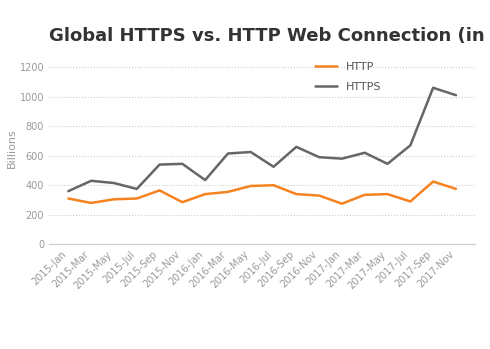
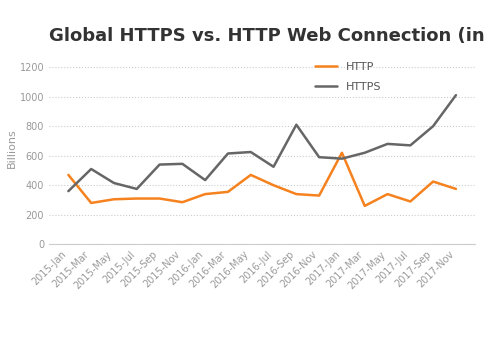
HTTP/2015-Jan: 310 -> 470
HTTPS/2015-Mar: 430 -> 510
HTTP/2015-Sep: 360 -> 310
HTTP/2016-May: 400 -> 470
HTTPS/2016-Sep: 660 -> 810
HTTP/2017-Jan: 280 -> 620
HTTP/2017-Mar: 340 -> 260
HTTPS/2017-May: 540 -> 680
HTTPS/2017-Sep: 1060 -> 800
